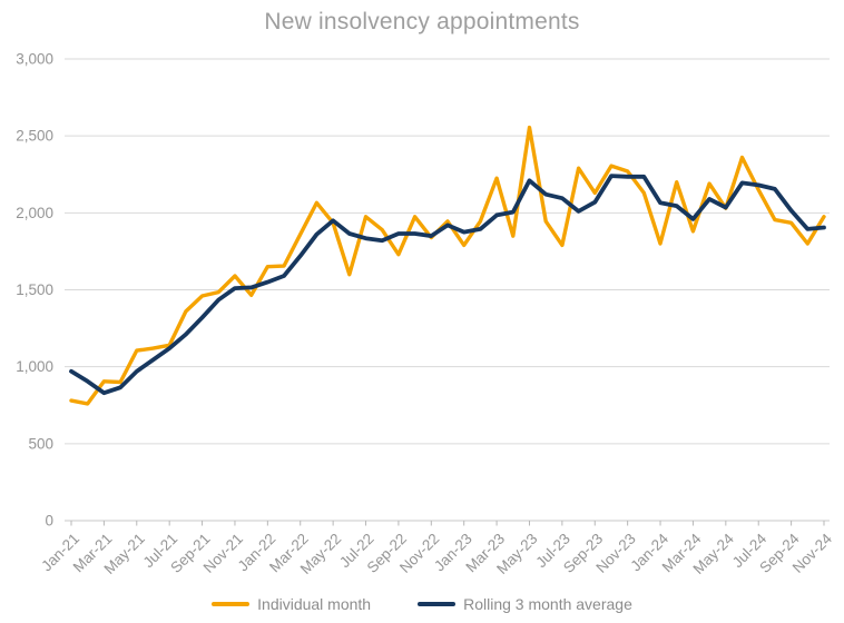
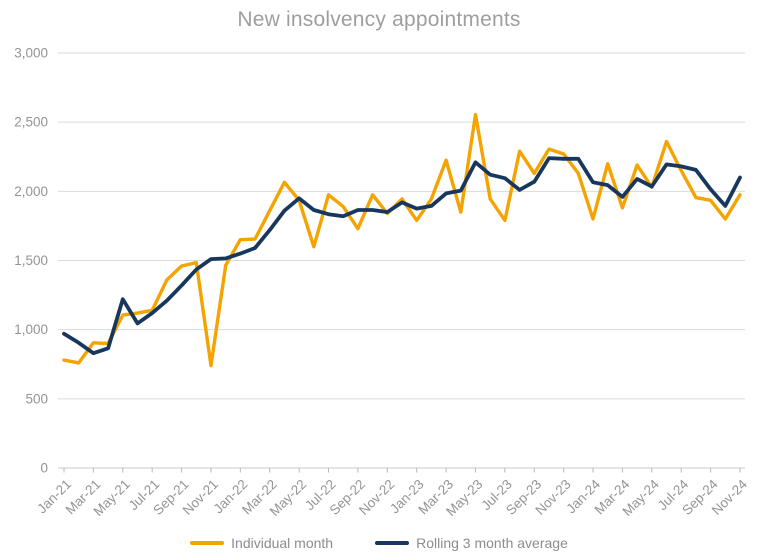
Rolling 3 month average/May-21: 970 -> 1220
Individual month/Nov-21: 1590 -> 740
Rolling 3 month average/Nov-24: 1900 -> 2100
